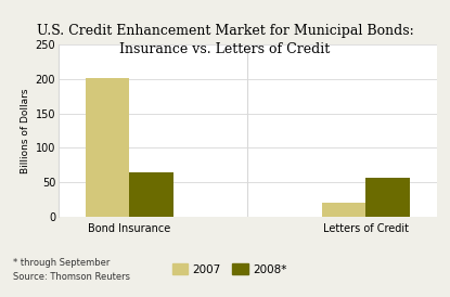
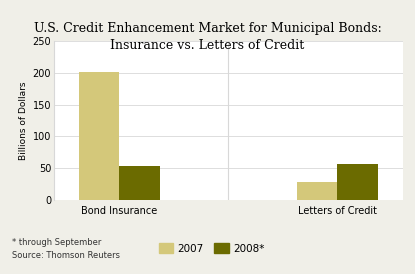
2008*/Bond Insurance: 65 -> 54
2007/Letters of Credit: 20 -> 28
